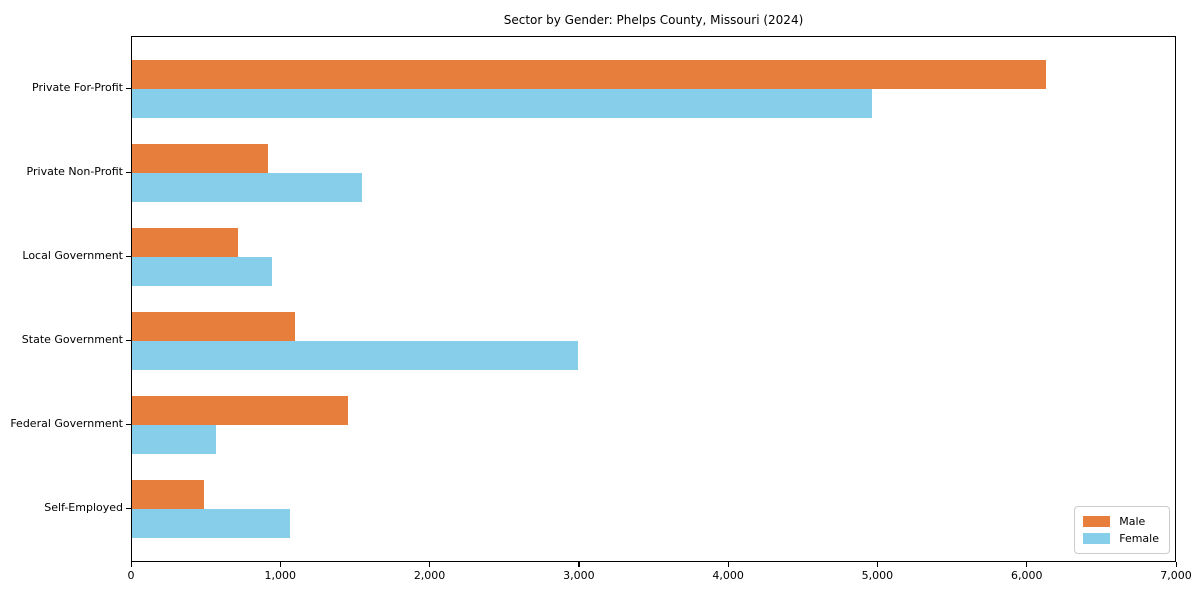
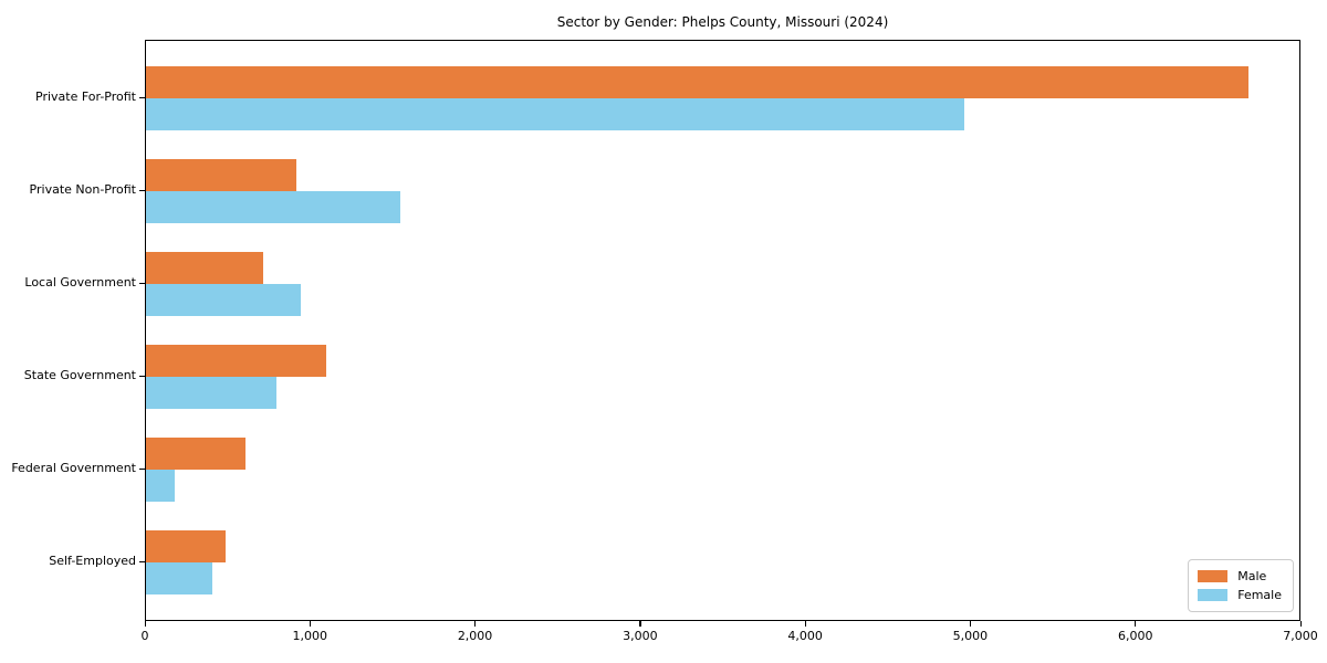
Male/Private For-Profit: 6120 -> 6680
Female/State Government: 2990 -> 790
Male/Federal Government: 1450 -> 600
Female/Federal Government: 560 -> 180
Female/Self-Employed: 1060 -> 400
